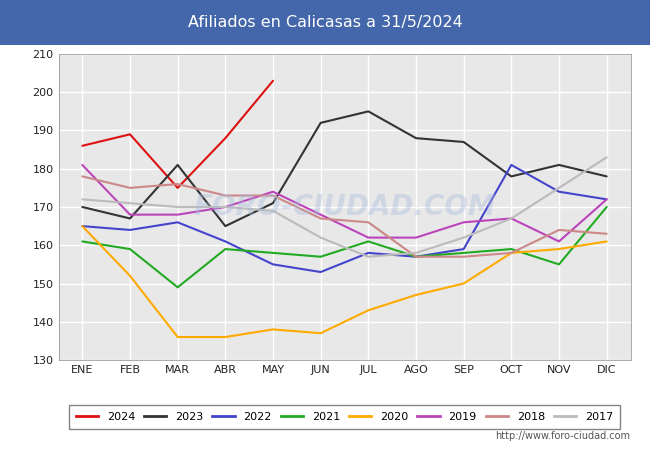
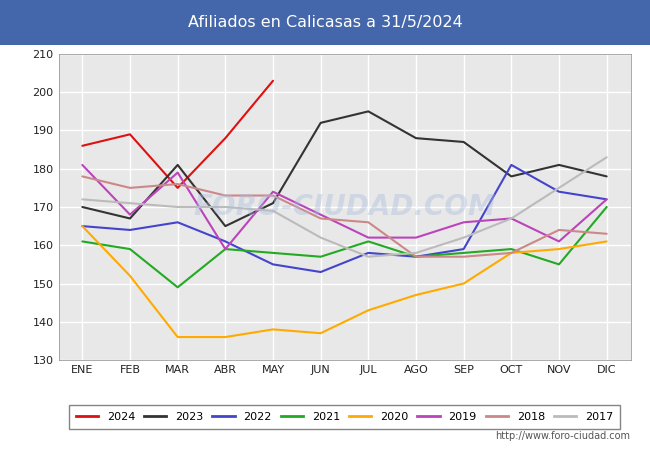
2019/MAR: 168 -> 179
2019/ABR: 170 -> 159
